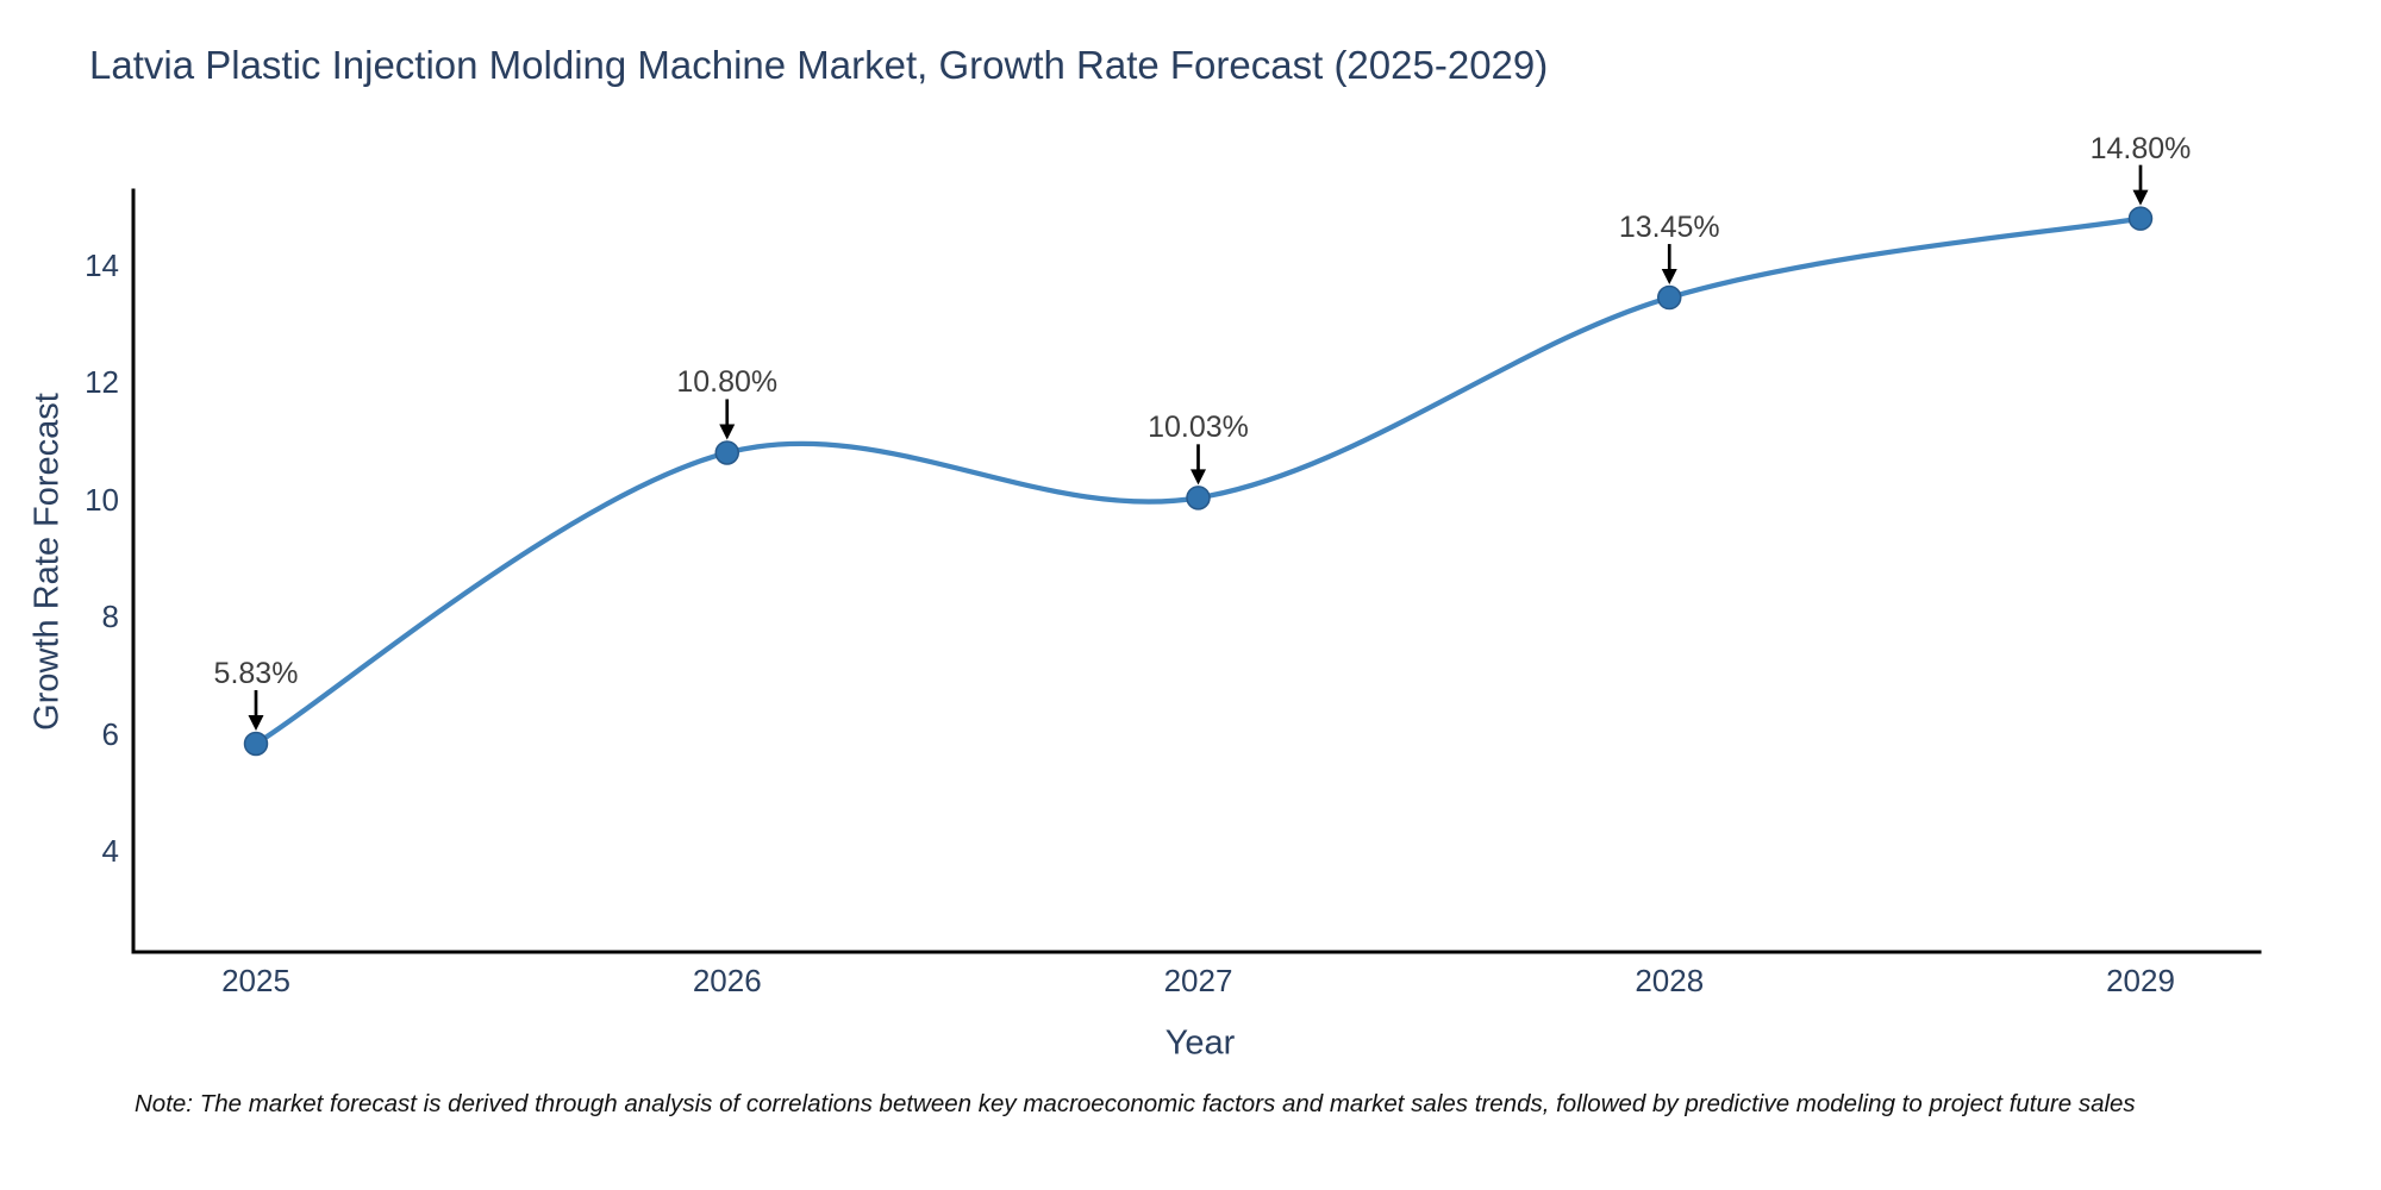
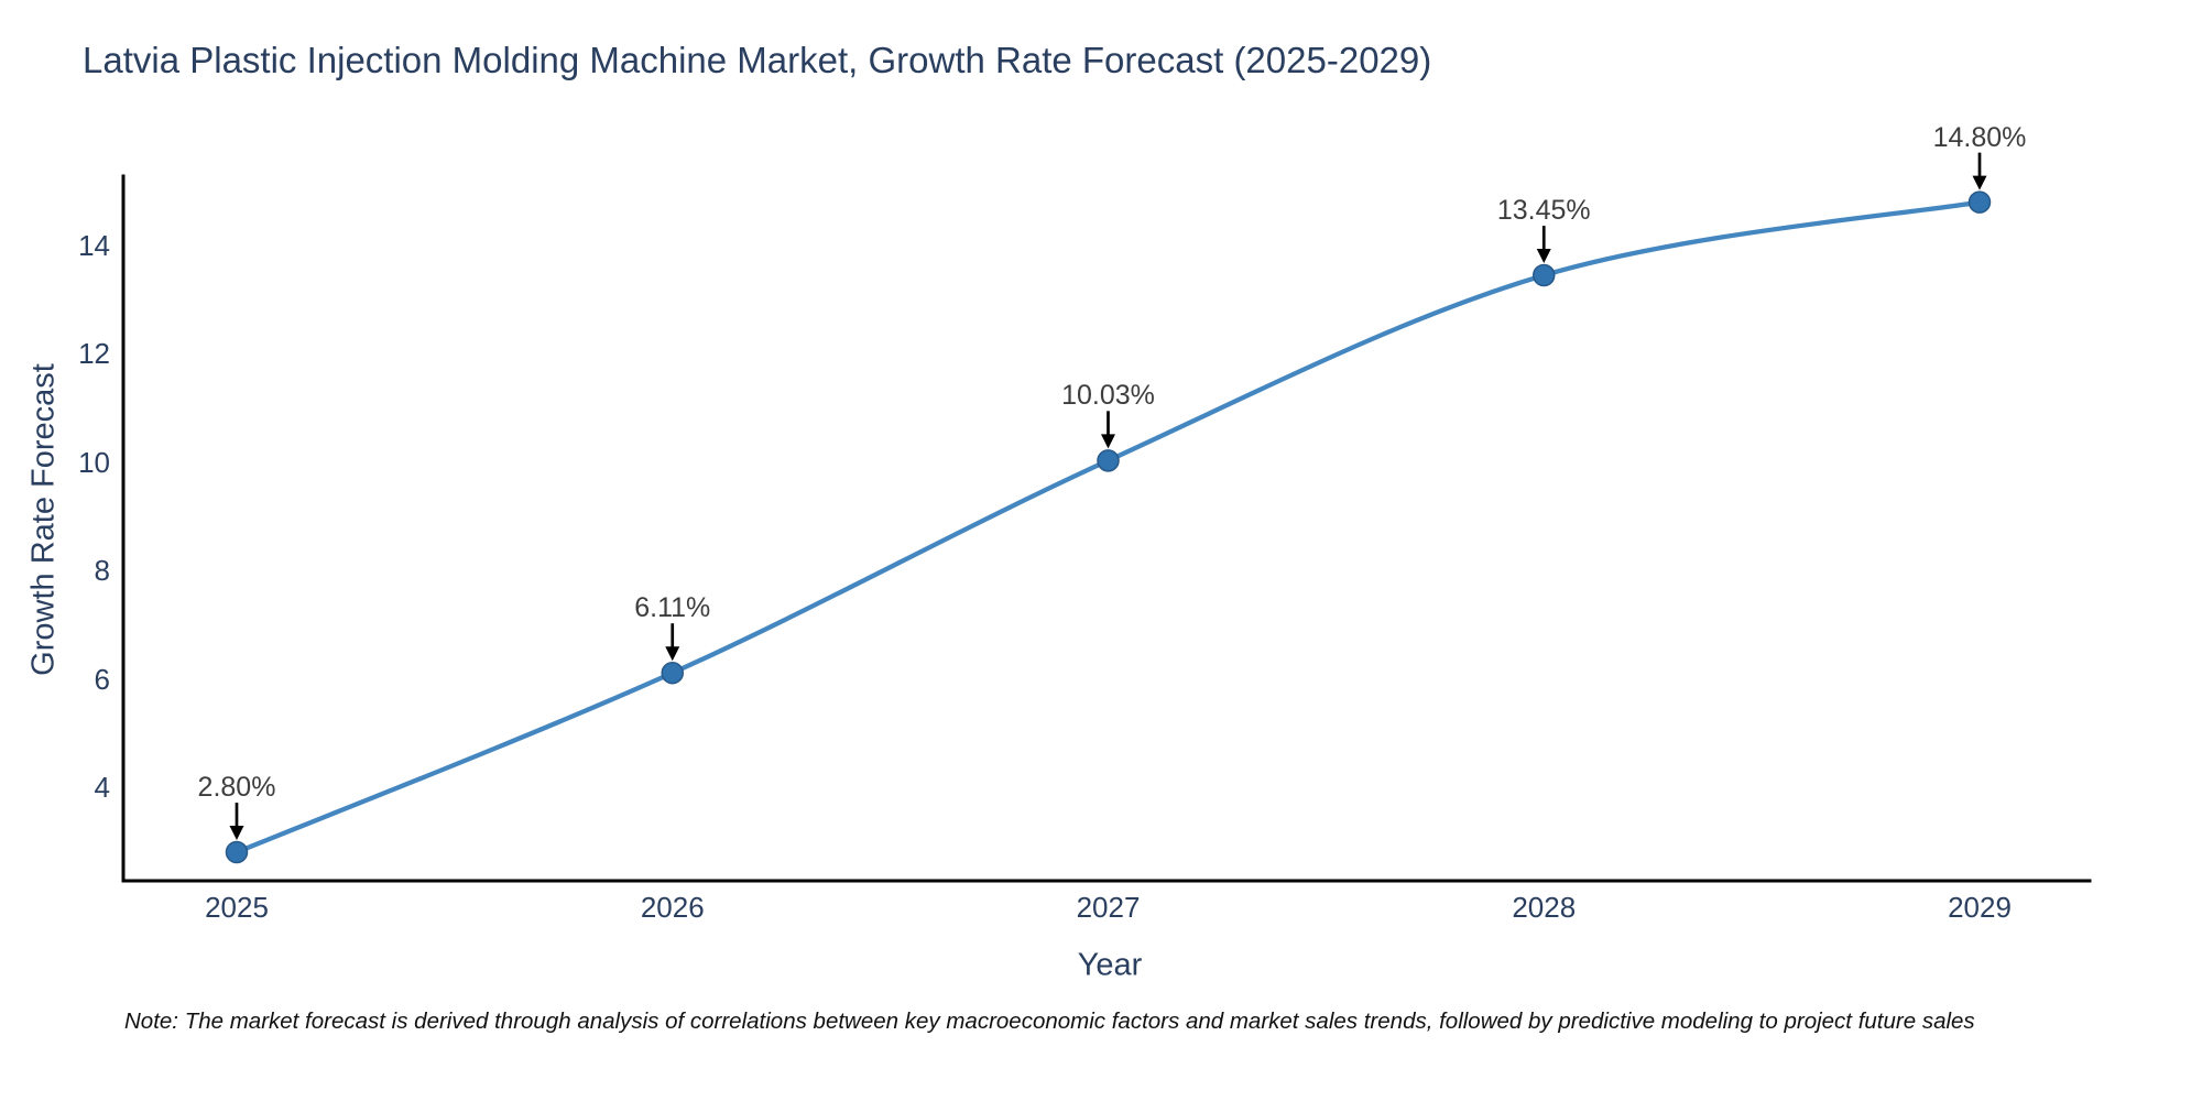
2025: 5.83% -> 2.80%
2026: 10.80% -> 6.11%
